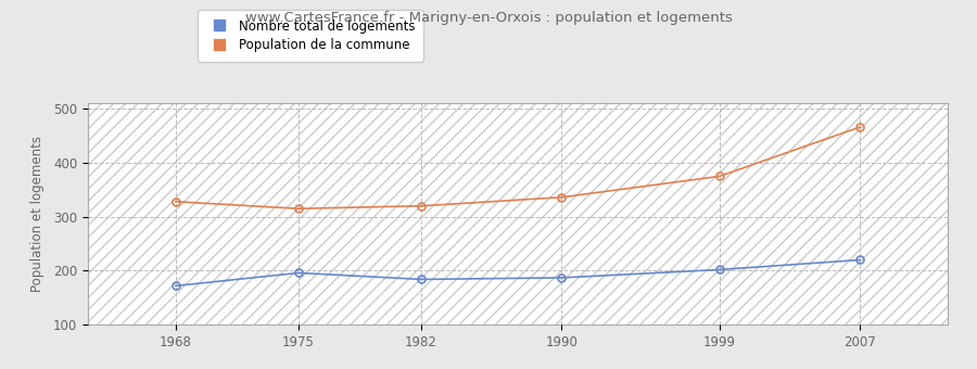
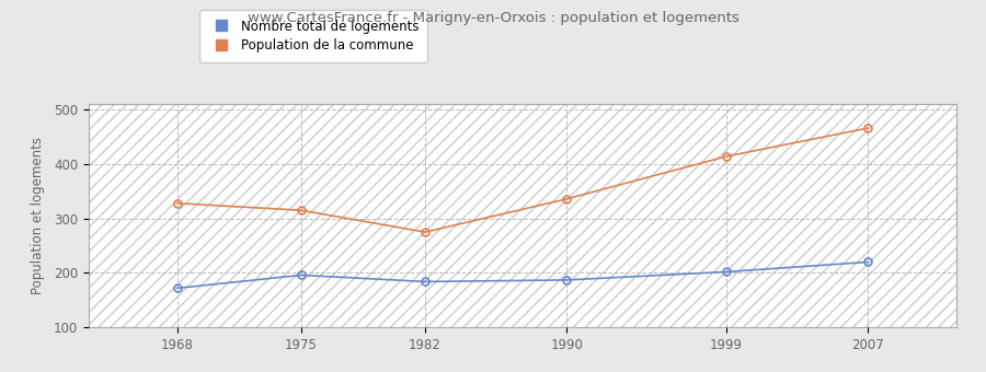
Population de la commune/1982: 320 -> 275
Population de la commune/1999: 375 -> 414
